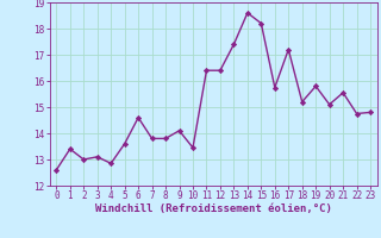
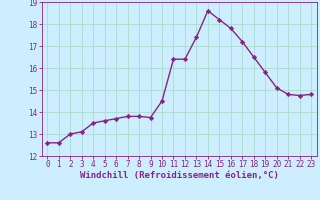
1: 13.40 -> 12.60
4: 12.85 -> 13.50
6: 14.60 -> 13.70
9: 14.10 -> 13.75
10: 13.45 -> 14.50
16: 15.75 -> 17.80
18: 15.20 -> 16.50
21: 15.55 -> 14.80
